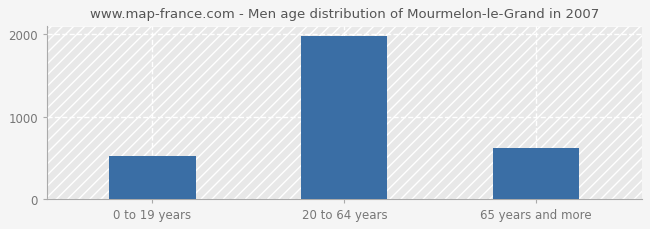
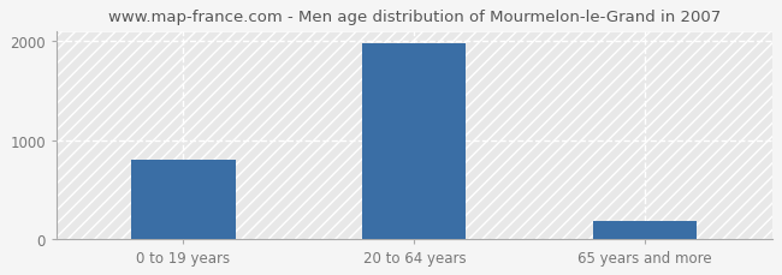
0 to 19 years: 520 -> 800
65 years and more: 620 -> 180
